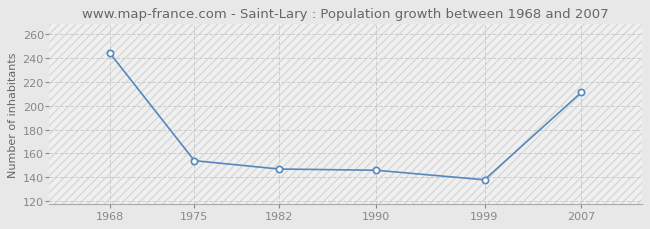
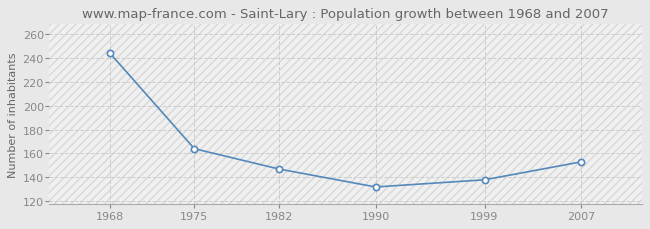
1975: 154 -> 164
1990: 146 -> 132
2007: 211 -> 153
